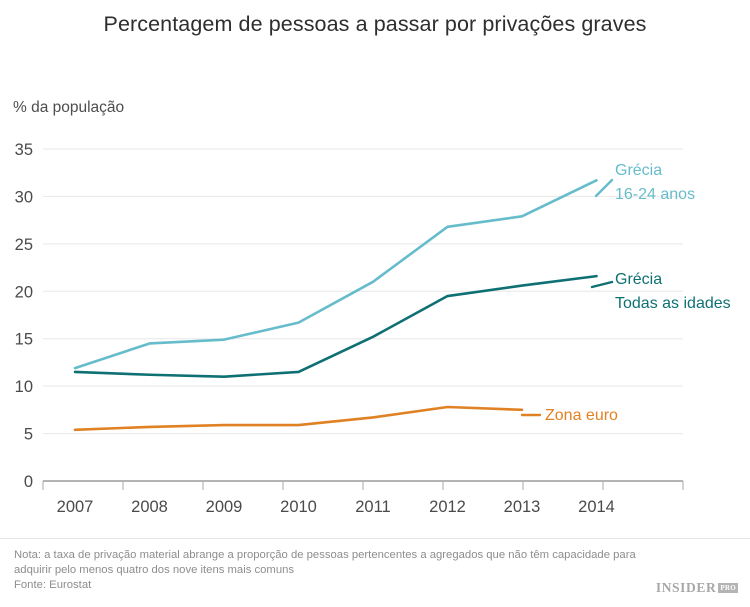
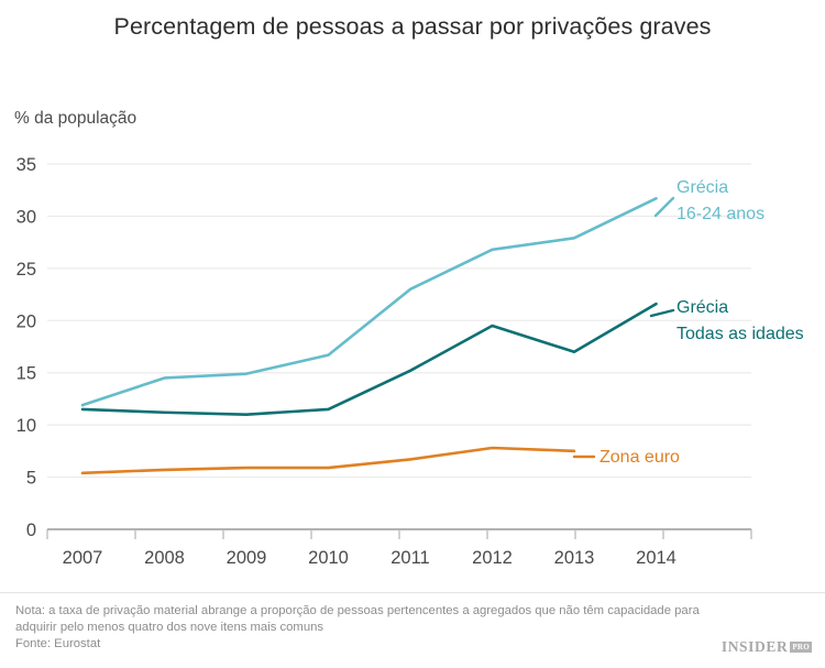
Grécia 16-24 anos/2011: 21 -> 23
Grécia Todas as idades/2013: 21 -> 17
